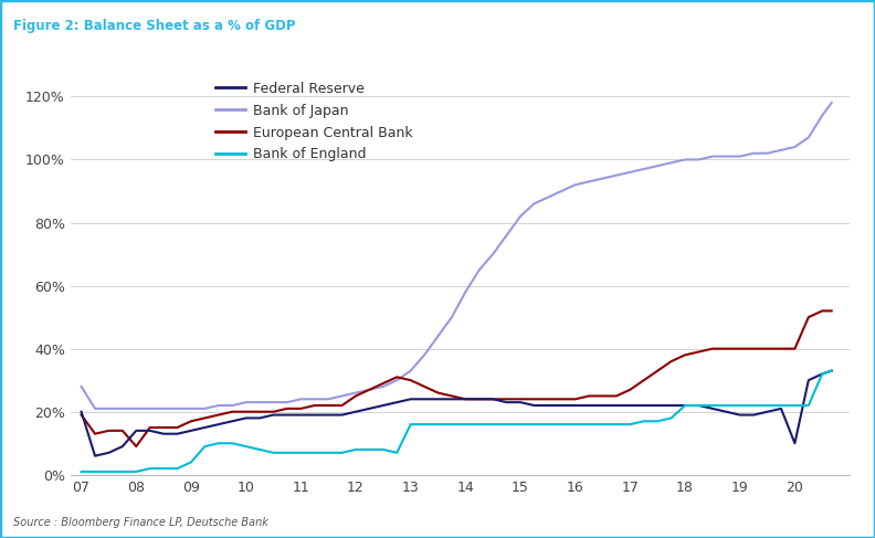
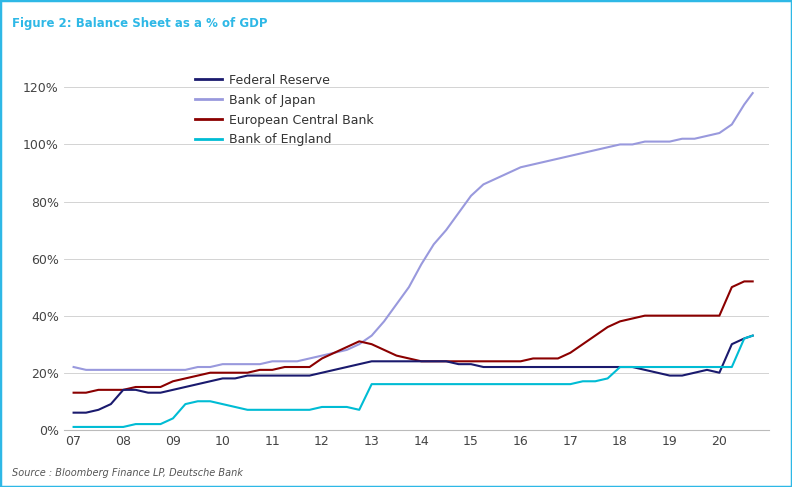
Federal Reserve/07: 20% -> 6%
Bank of Japan/07: 28% -> 22%
European Central Bank/07: 19% -> 13%
European Central Bank/08: 9% -> 14%
Federal Reserve/20: 10% -> 20%
